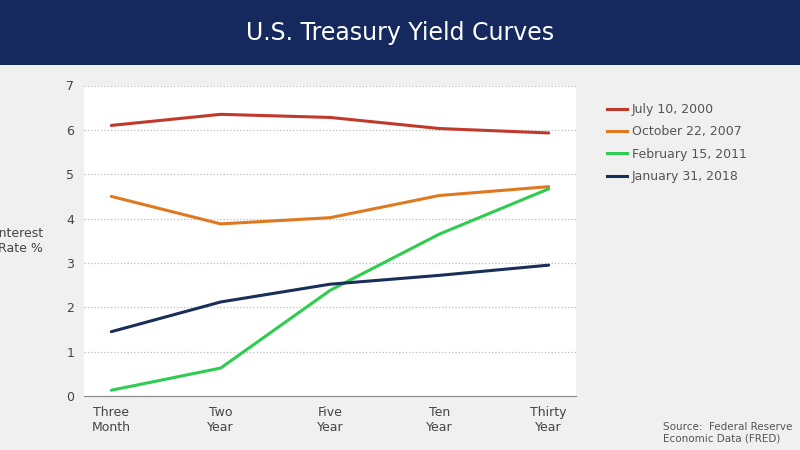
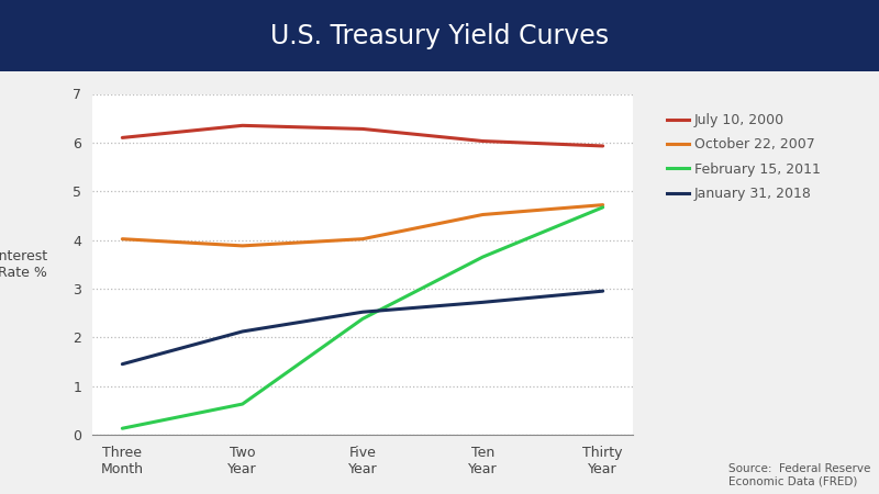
October 22, 2007/Three Month: 4.50 -> 4.02
